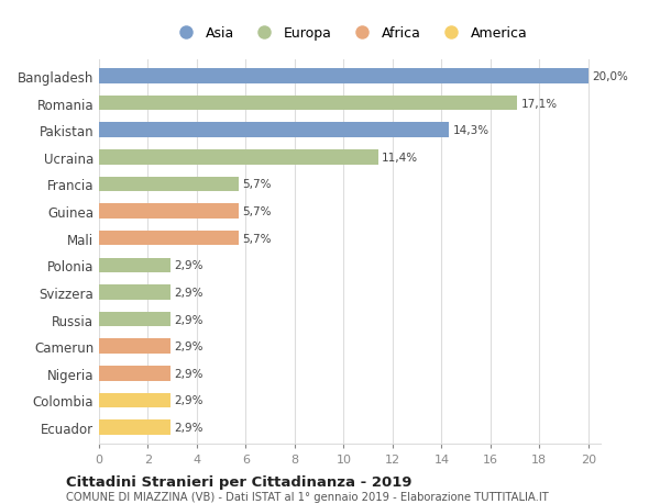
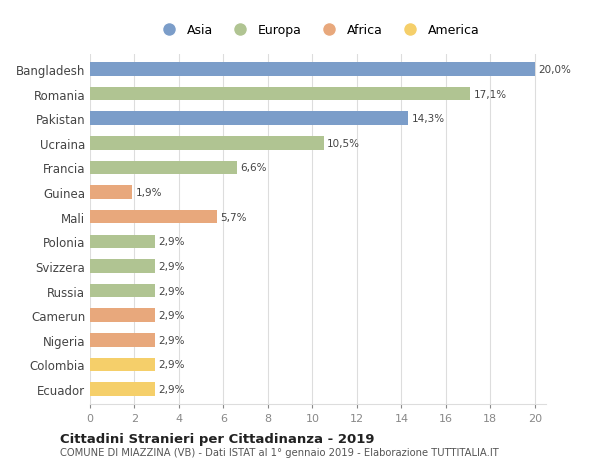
Ucraina: 11,4% -> 10,5%
Francia: 5,7% -> 6,6%
Guinea: 5,7% -> 1,9%
